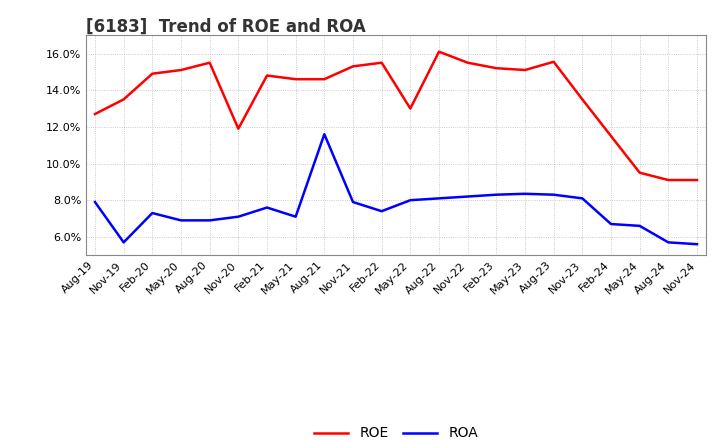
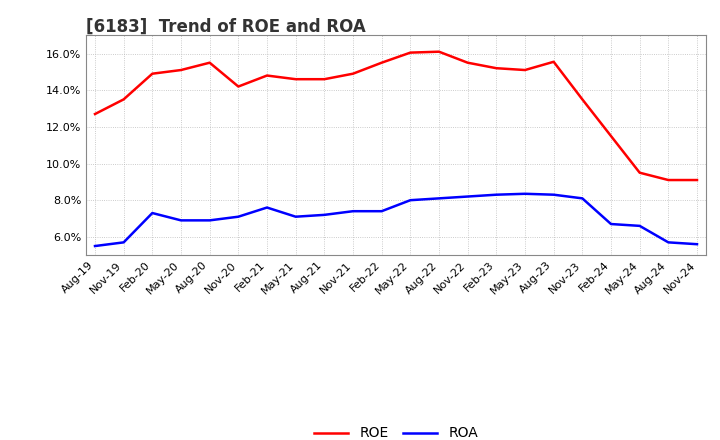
ROA/Aug-19: 7.9% -> 5.5%
ROE/Nov-20: 11.9% -> 14.2%
ROA/Aug-21: 11.6% -> 7.2%
ROE/Nov-21: 15.3% -> 14.9%
ROA/Nov-21: 7.9% -> 7.4%
ROE/May-22: 13.0% -> 16.1%
